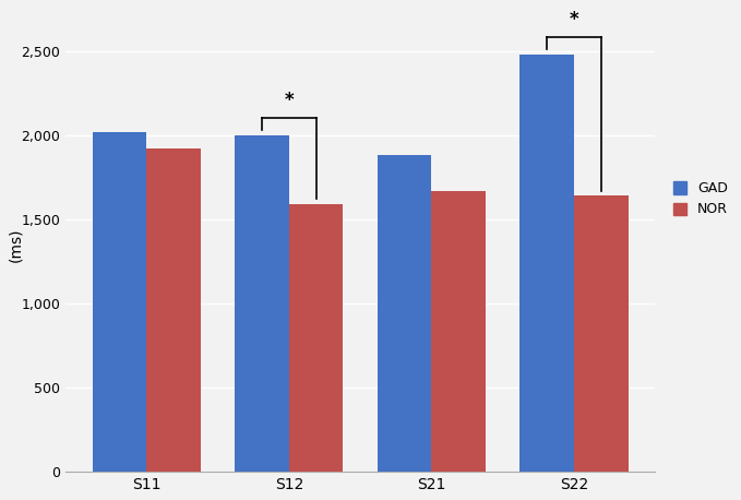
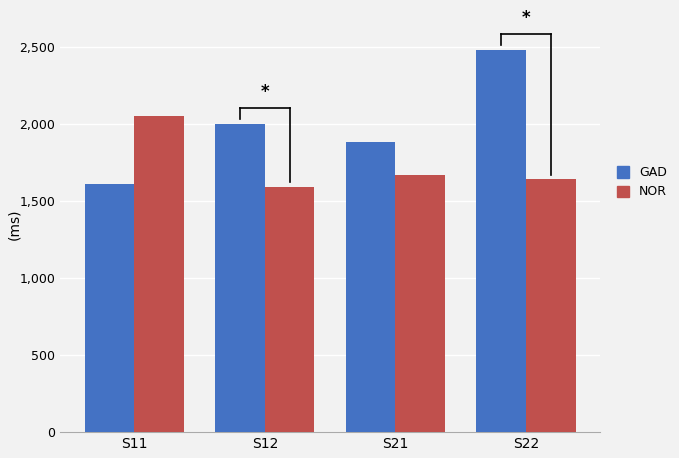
GAD/S11: 2,020 -> 1,610
NOR/S11: 1,920 -> 2,050
